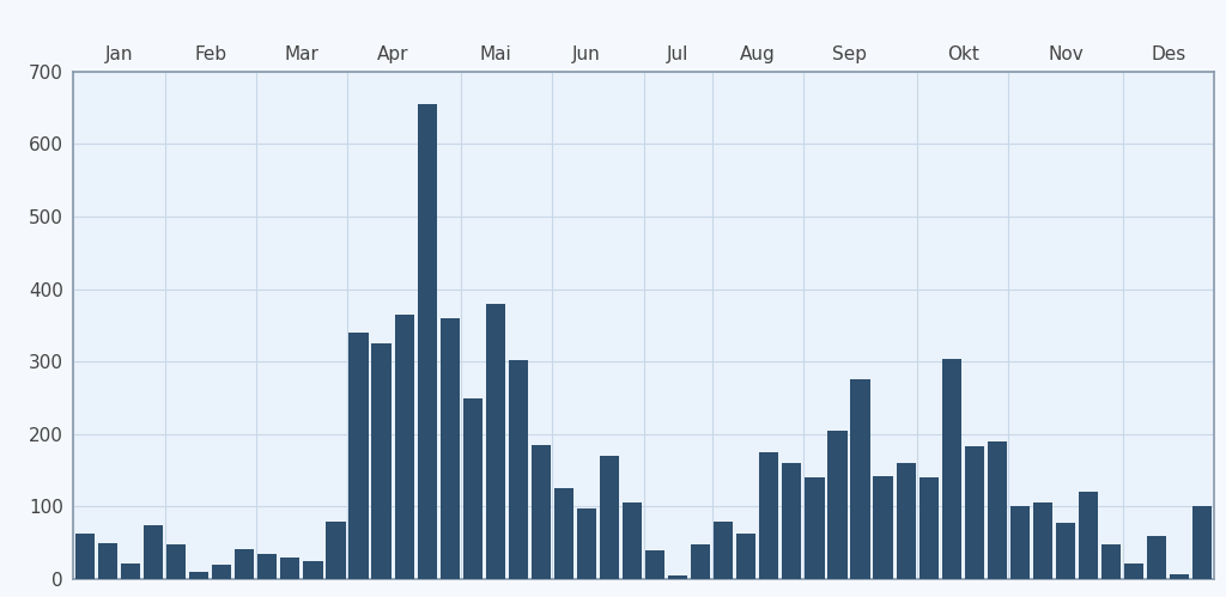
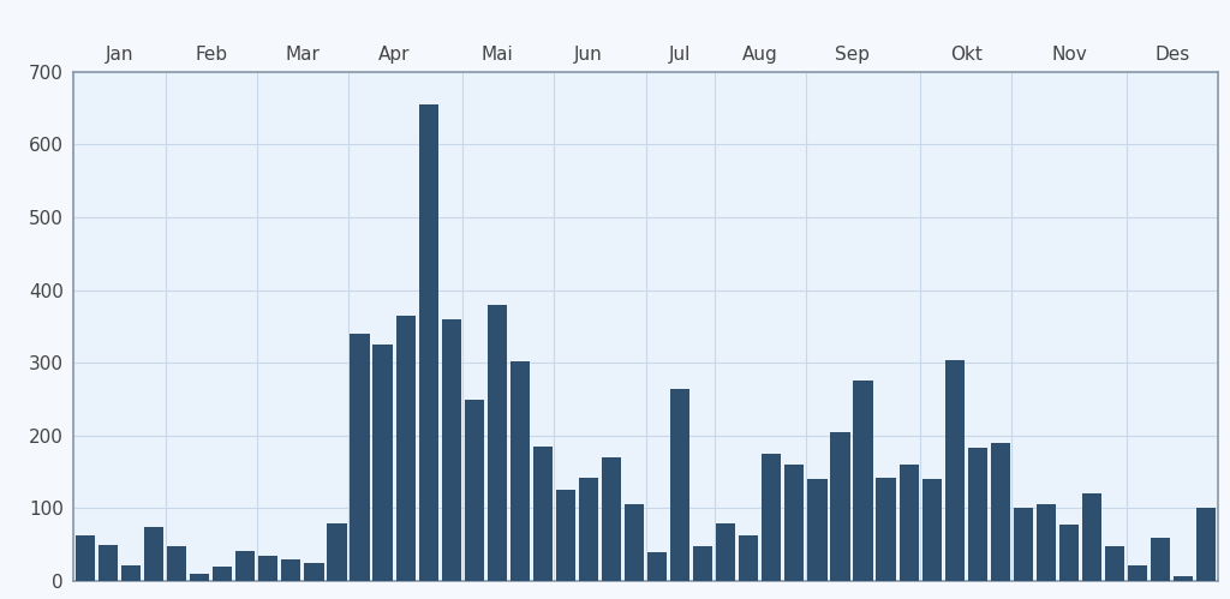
Jun: 98 -> 142
Jul: 5 -> 264
